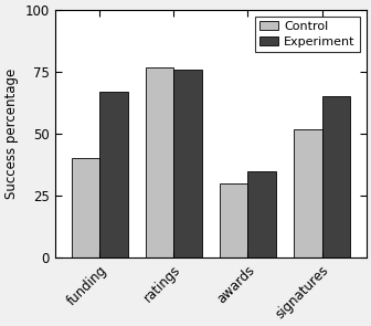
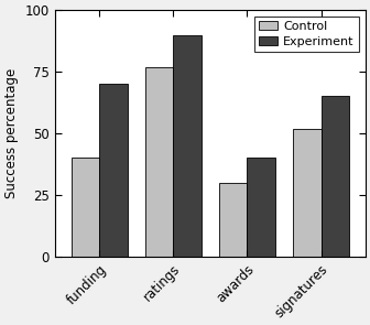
Experiment/funding: 67 -> 70
Experiment/ratings: 76 -> 90
Experiment/awards: 35 -> 40
